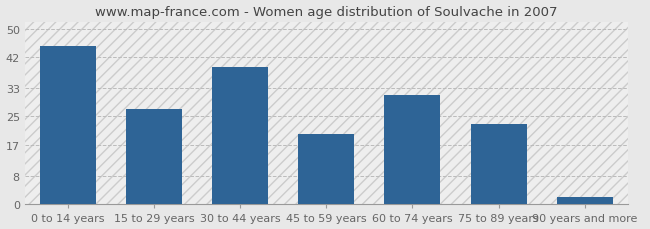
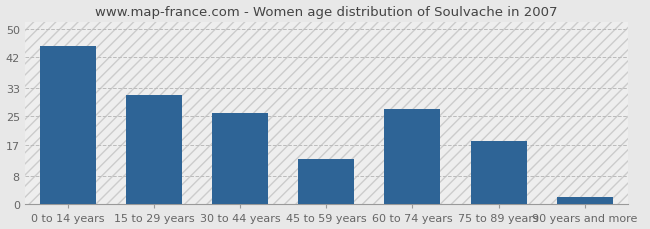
15 to 29 years: 27 -> 31
30 to 44 years: 39 -> 26
45 to 59 years: 20 -> 13
60 to 74 years: 31 -> 27
75 to 89 years: 23 -> 18
